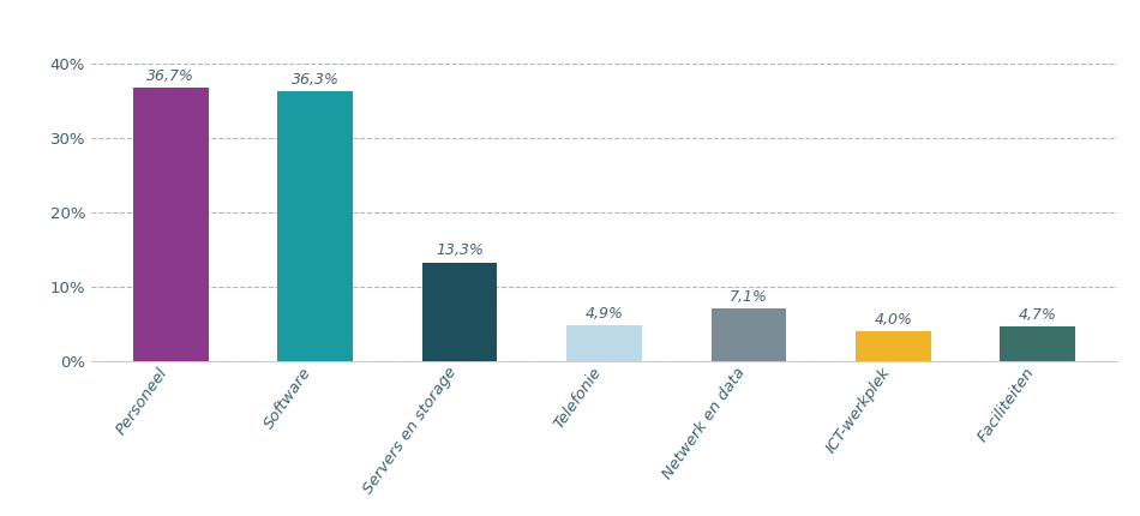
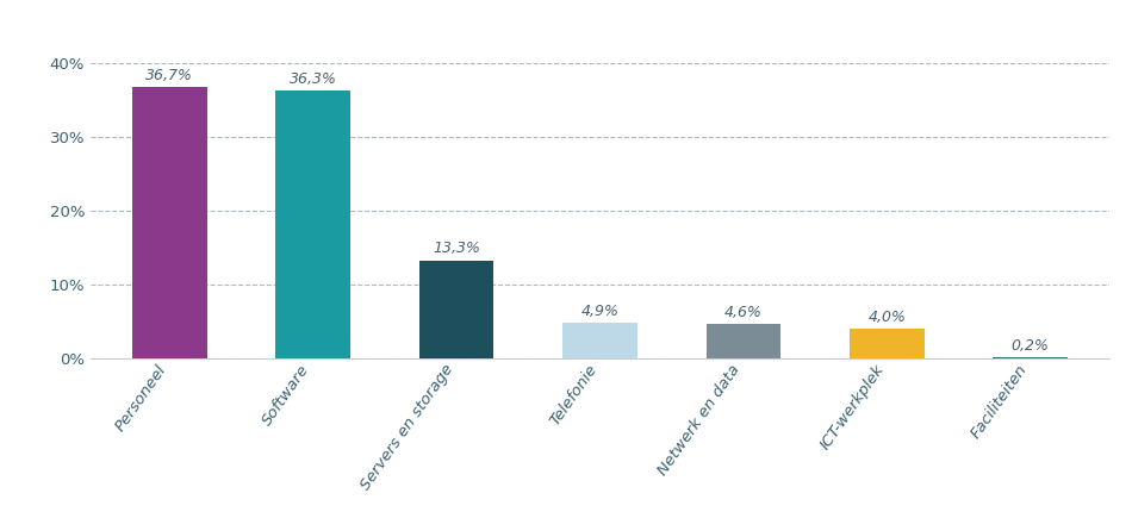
Netwerk en data: 7,1% -> 4,6%
Faciliteiten: 4,7% -> 0,2%
